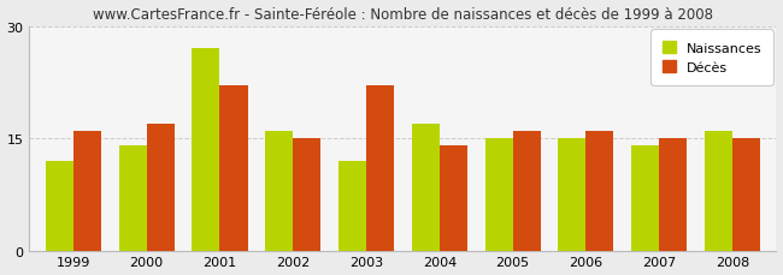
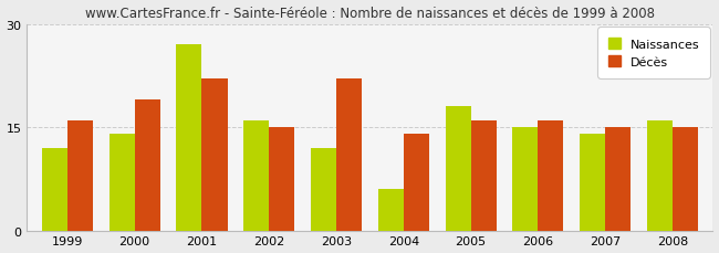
Décès/2000: 17 -> 19
Naissances/2004: 17 -> 6
Naissances/2005: 15 -> 18
